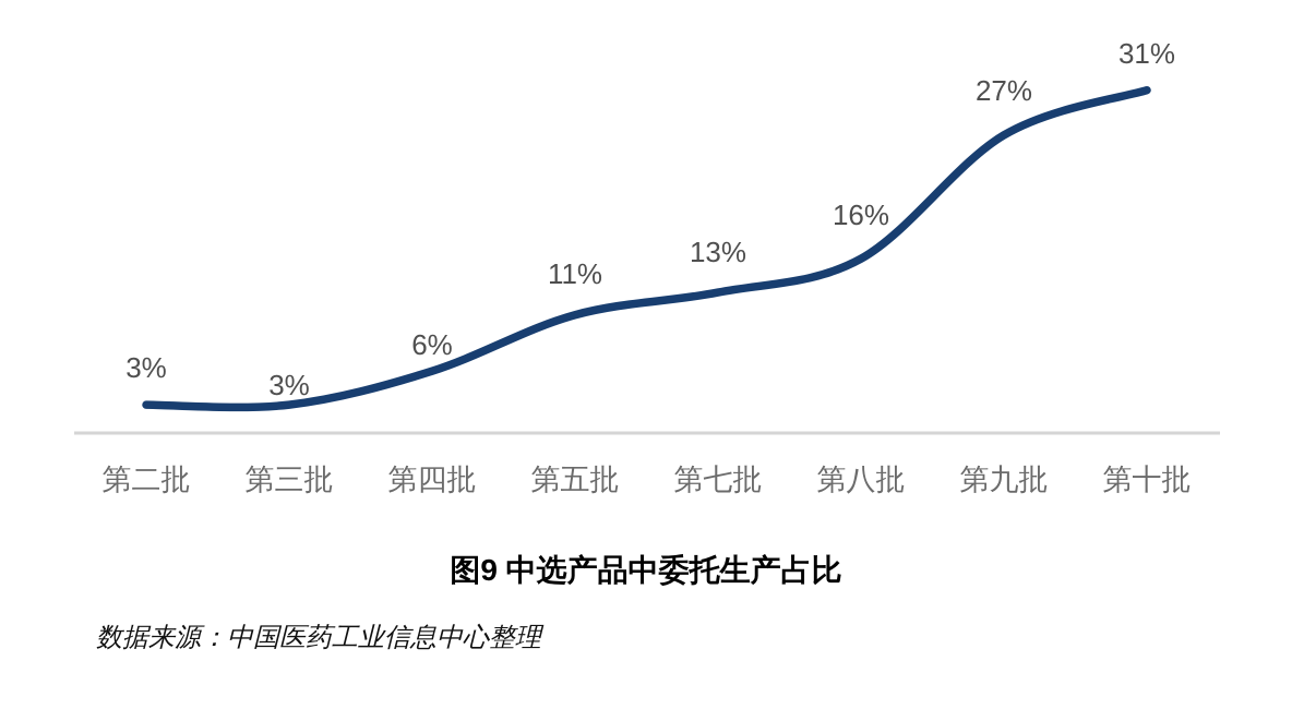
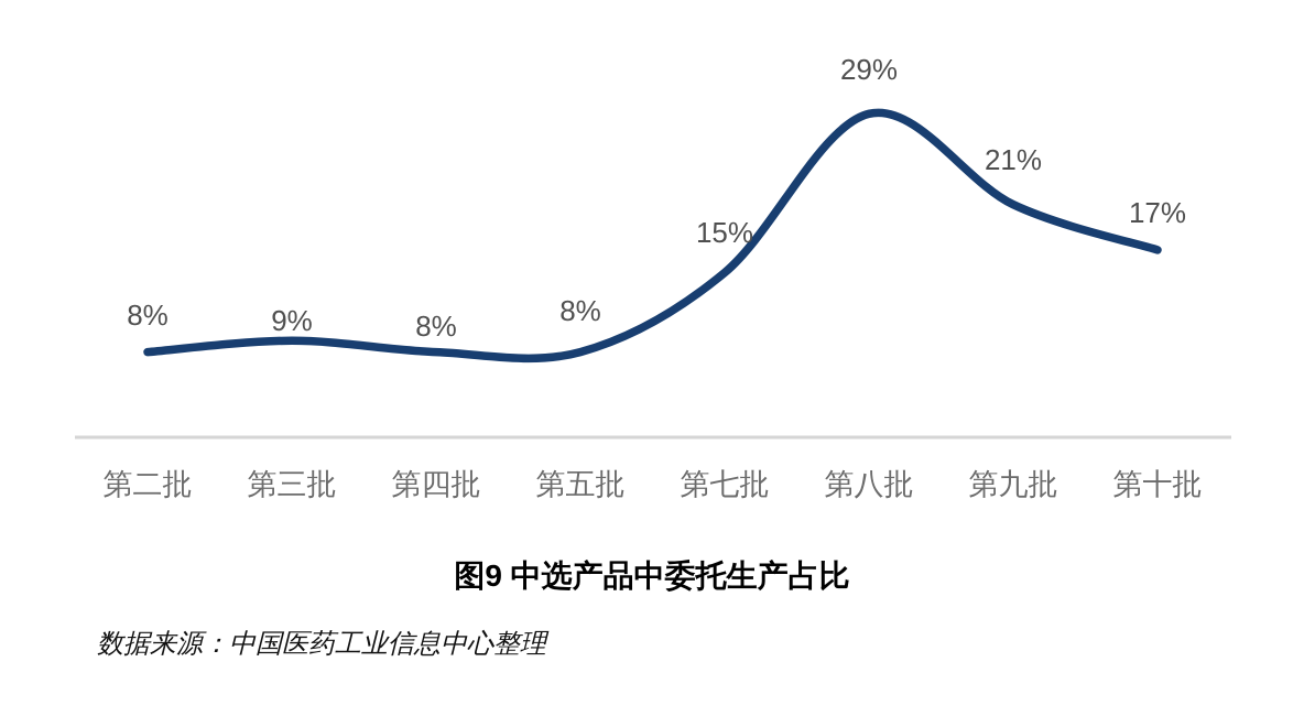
第二批: 3% -> 8%
第三批: 3% -> 9%
第四批: 6% -> 8%
第五批: 11% -> 8%
第七批: 13% -> 15%
第八批: 16% -> 29%
第九批: 27% -> 21%
第十批: 31% -> 17%
